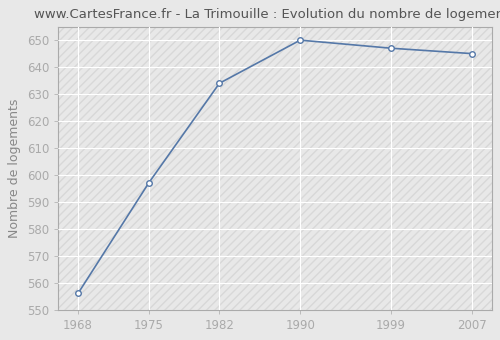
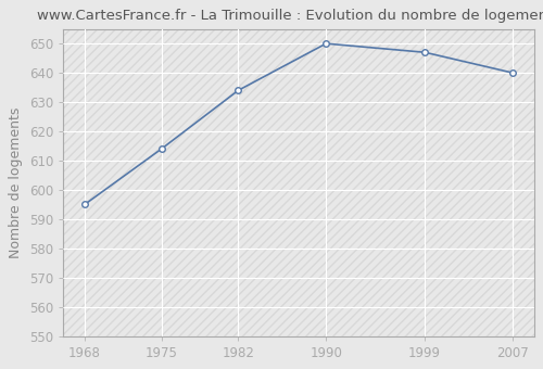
1968: 556 -> 595
1975: 597 -> 614
2007: 645 -> 640
